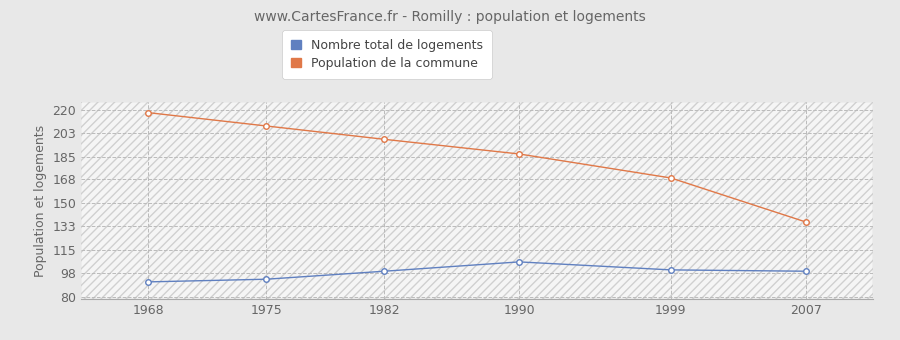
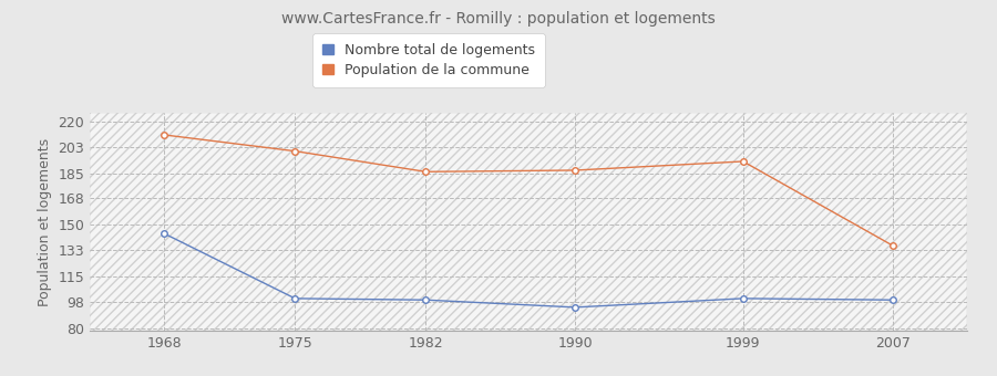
Nombre total de logements/1968: 91 -> 144
Population de la commune/1968: 218 -> 211
Nombre total de logements/1975: 93 -> 100
Population de la commune/1975: 208 -> 200
Population de la commune/1982: 198 -> 186
Nombre total de logements/1990: 106 -> 94
Population de la commune/1999: 169 -> 193
